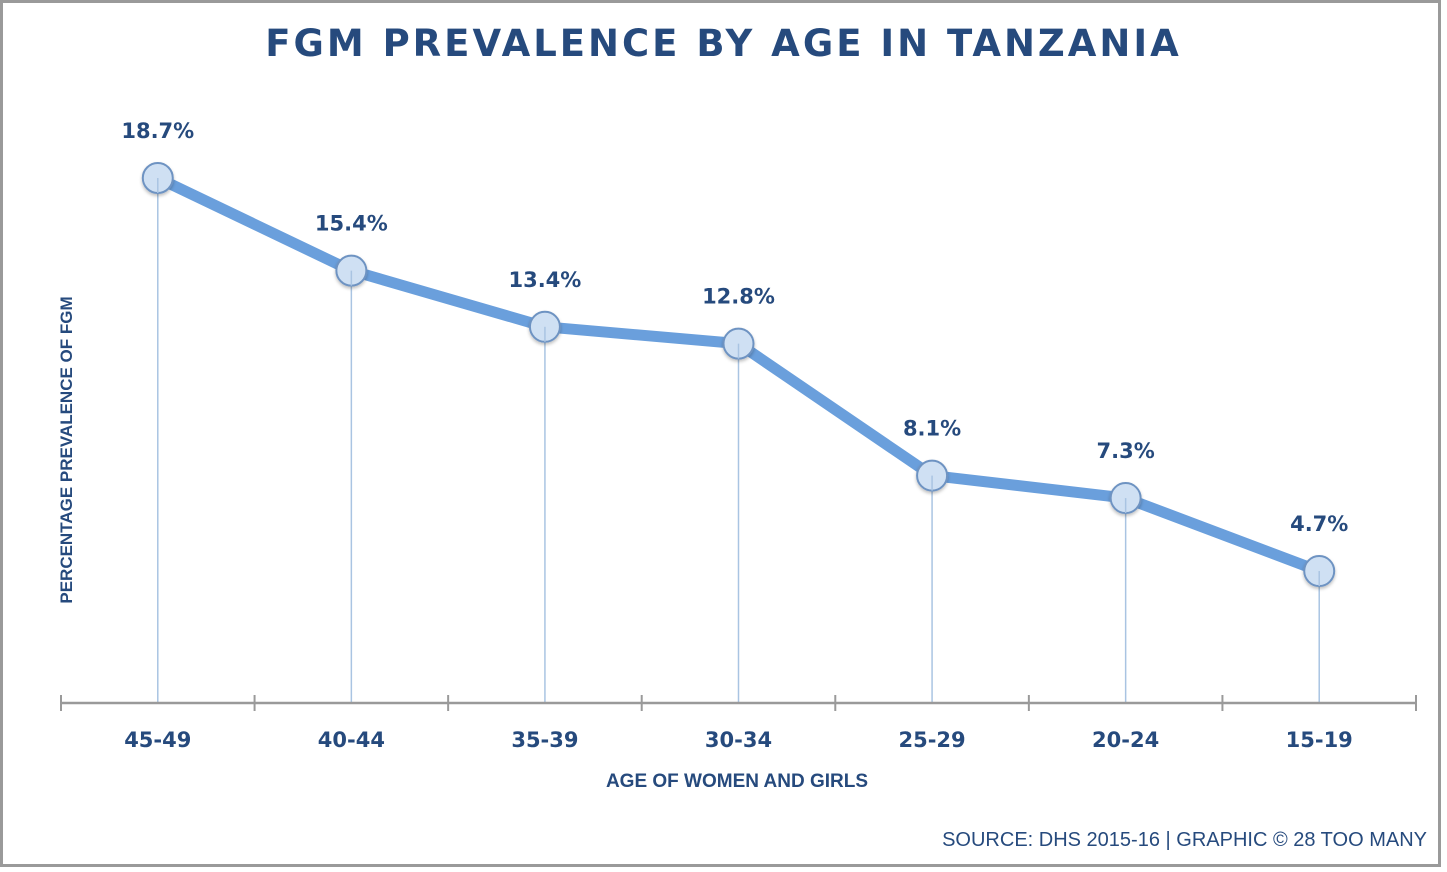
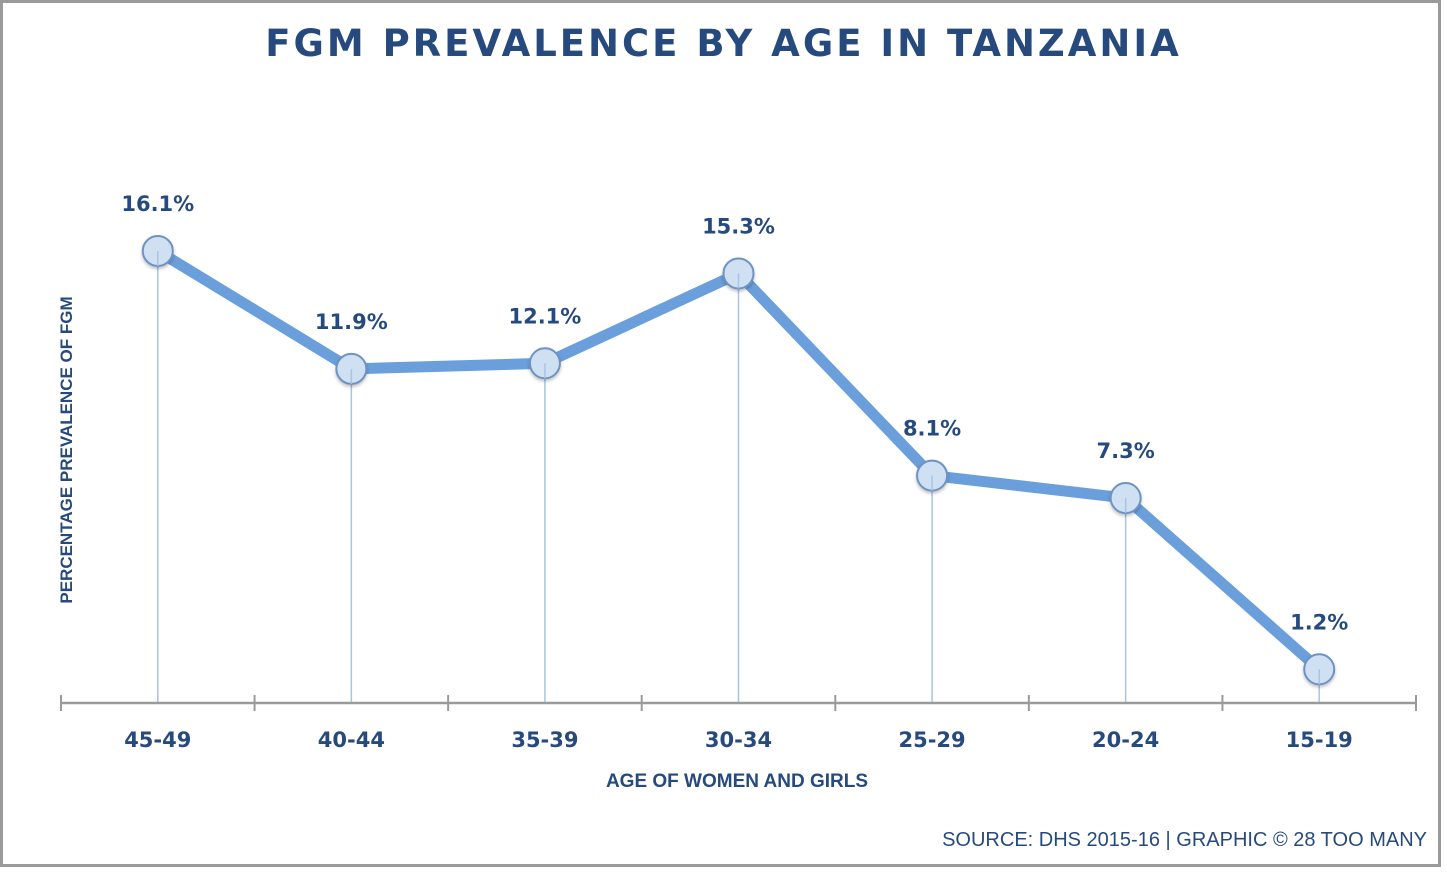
45-49: 18.7% -> 16.1%
40-44: 15.4% -> 11.9%
35-39: 13.4% -> 12.1%
30-34: 12.8% -> 15.3%
15-19: 4.7% -> 1.2%
